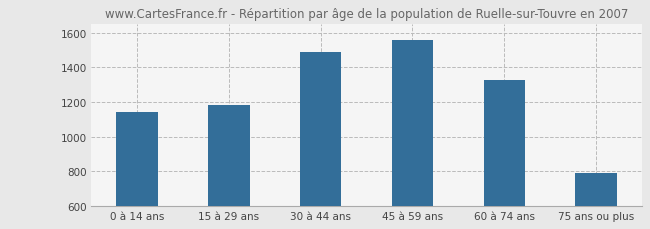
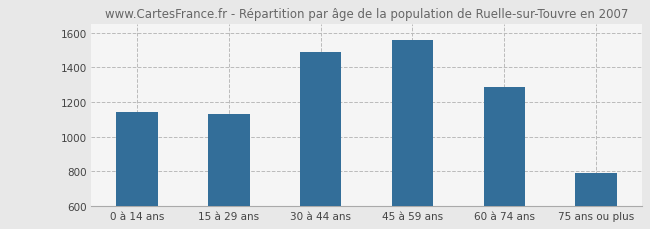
15 à 29 ans: 1180 -> 1130
60 à 74 ans: 1320 -> 1290
